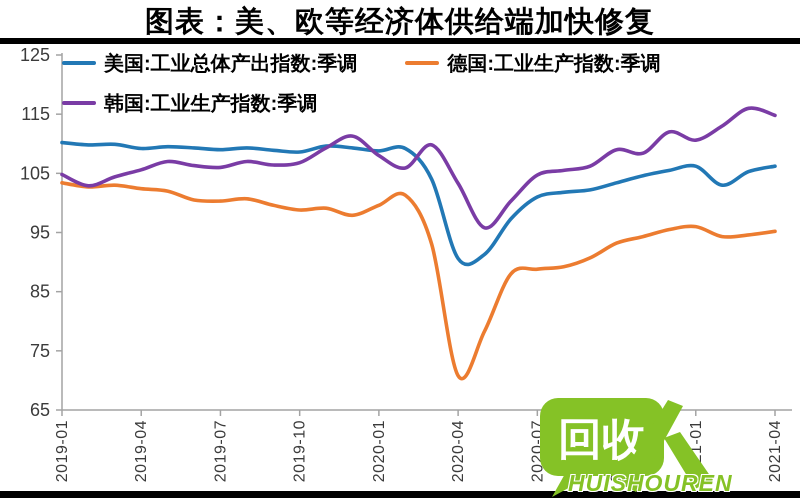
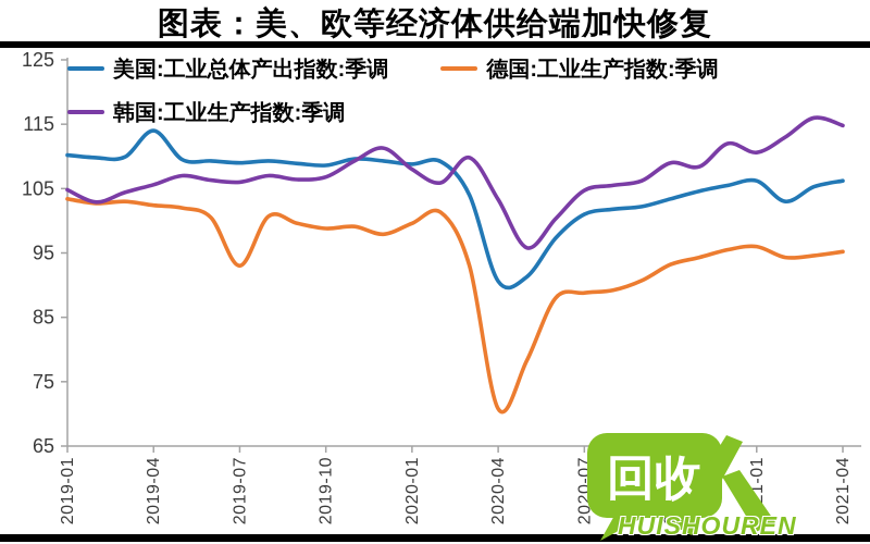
美国:工业总体产出指数:季调/2019-04: 109 -> 114
德国:工业生产指数:季调/2019-07: 100 -> 93
